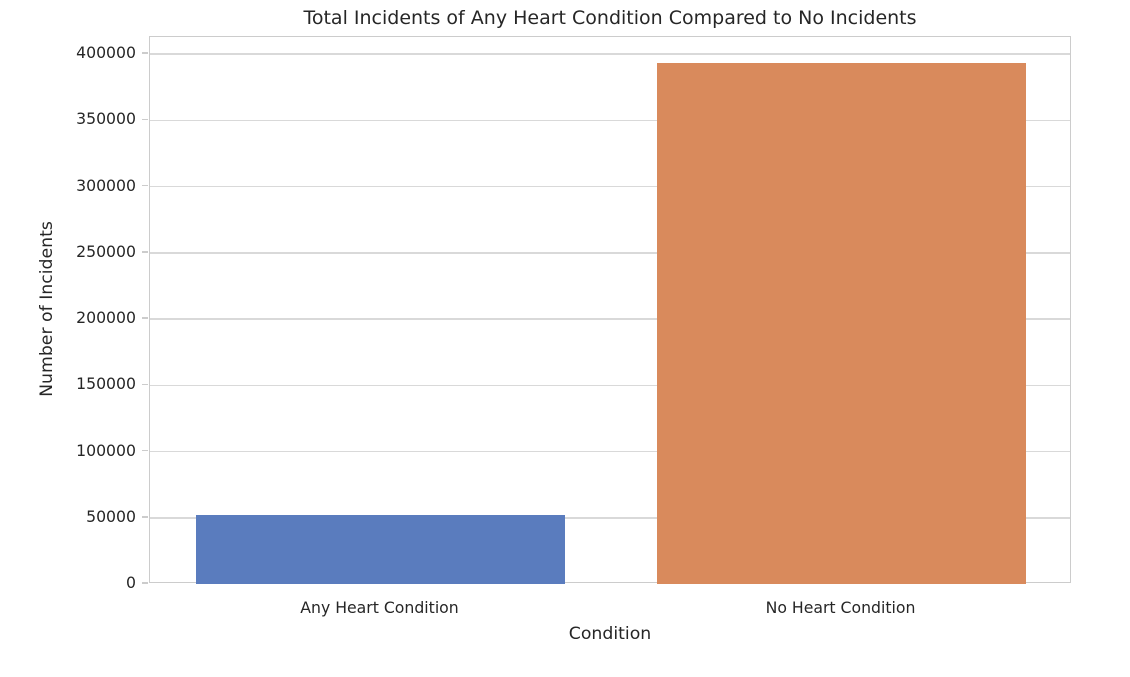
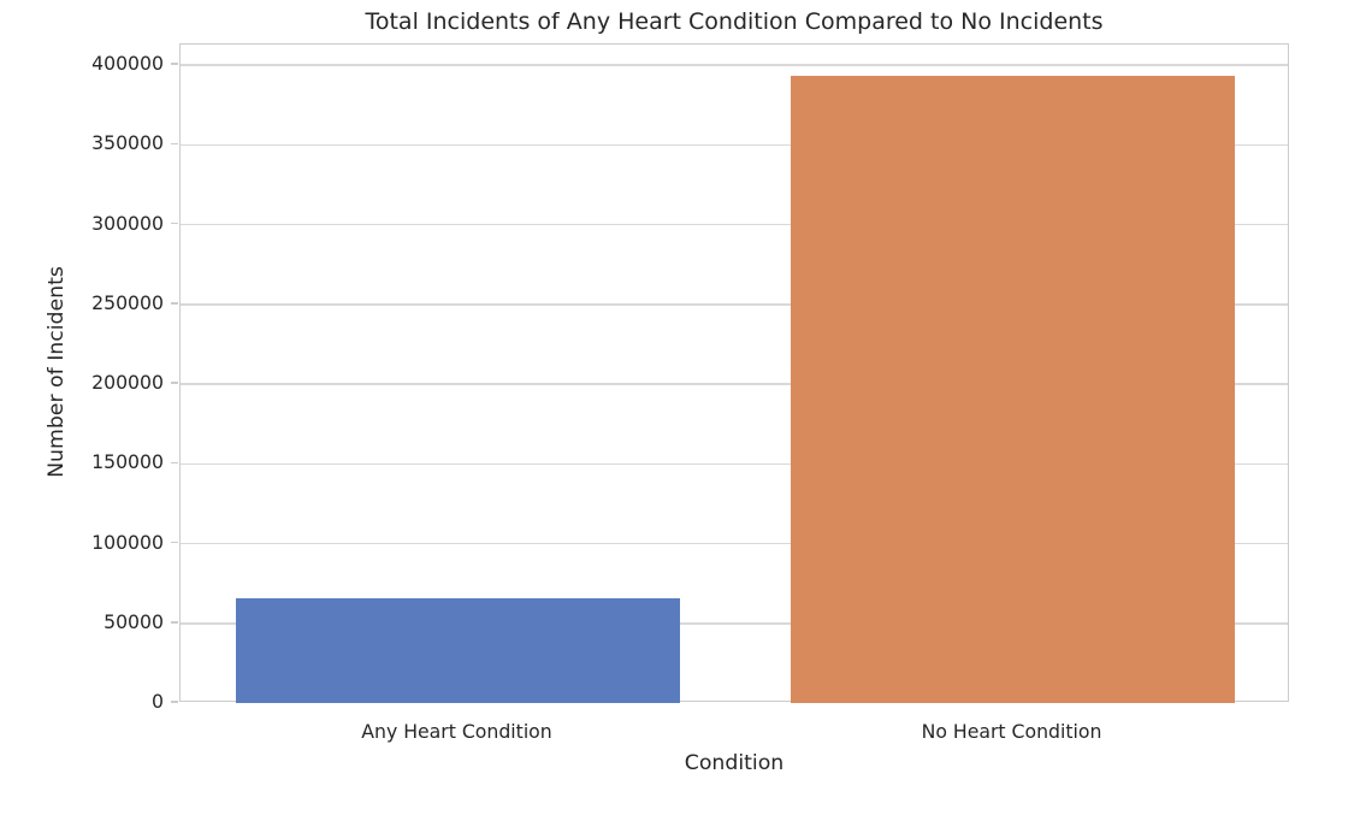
Any Heart Condition: 52000 -> 66000
